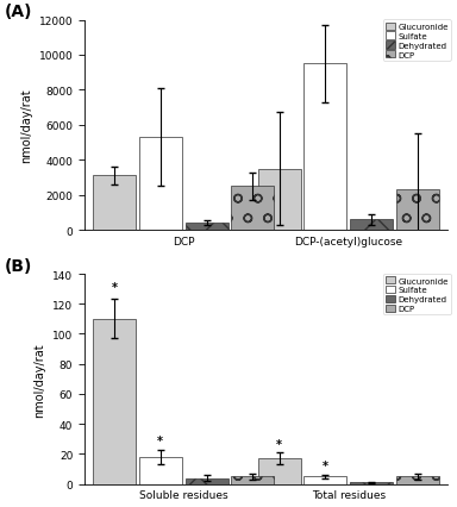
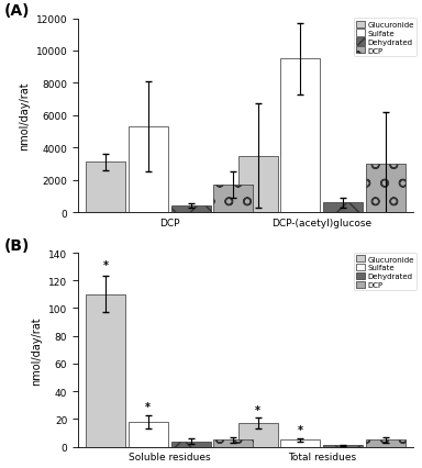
DCP/DCP: 2500 -> 1700
DCP/DCP-(acetyl)glucose: 2300 -> 3000
